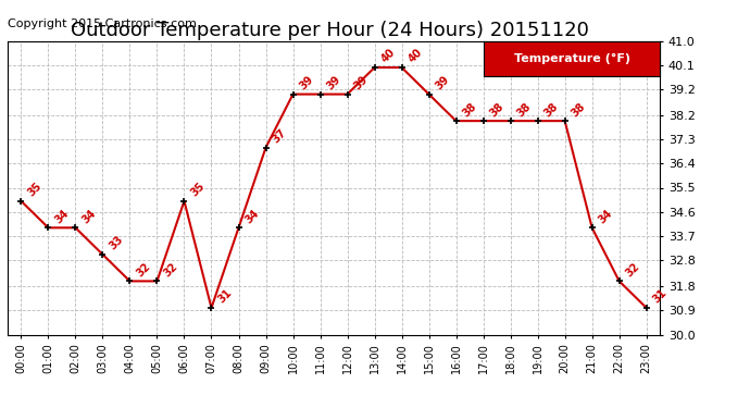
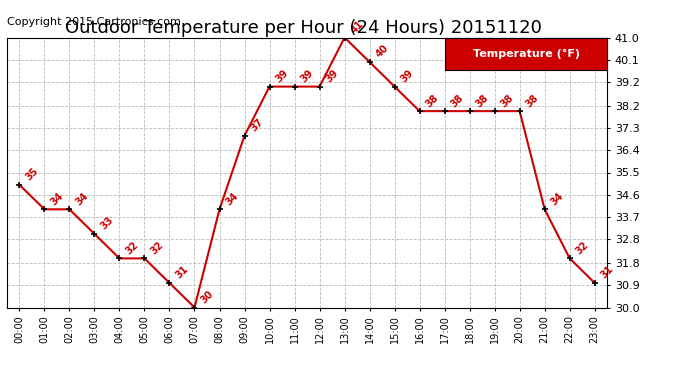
06:00: 35 -> 31
07:00: 31 -> 30
13:00: 40 -> 41
